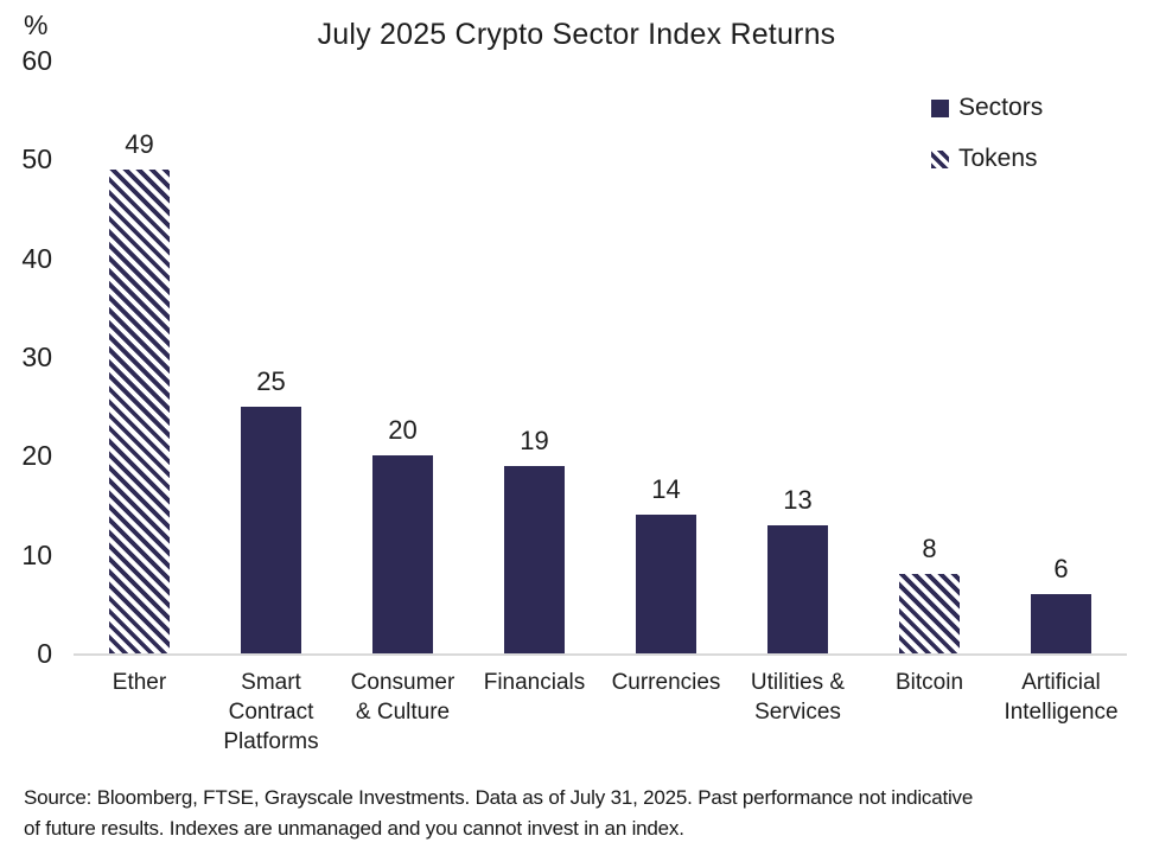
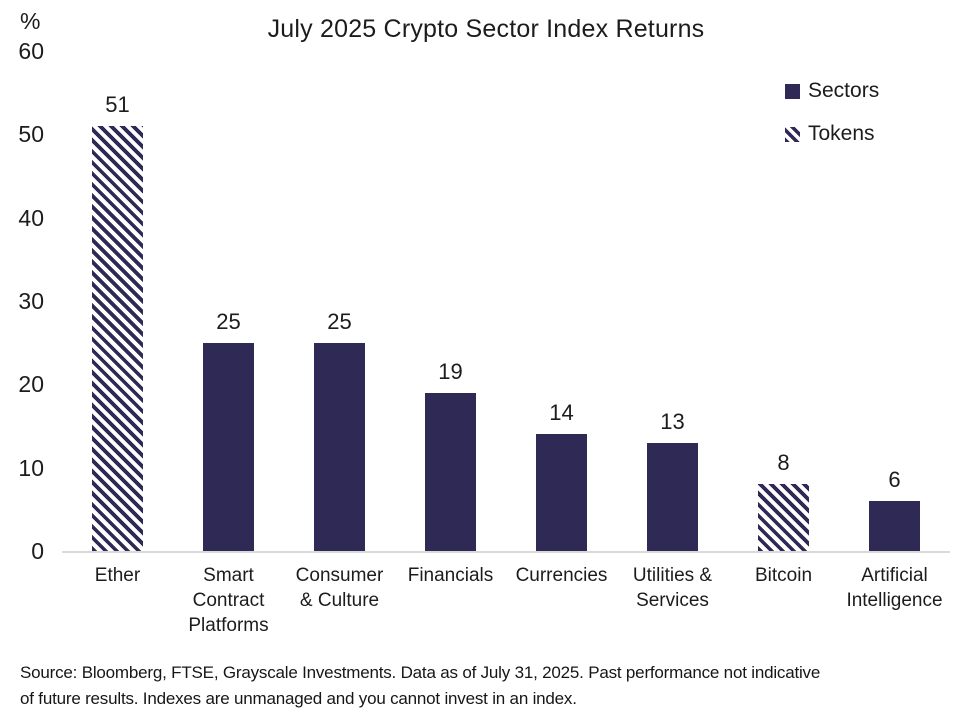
Ether: 49 -> 51
Consumer & Culture: 20 -> 25
